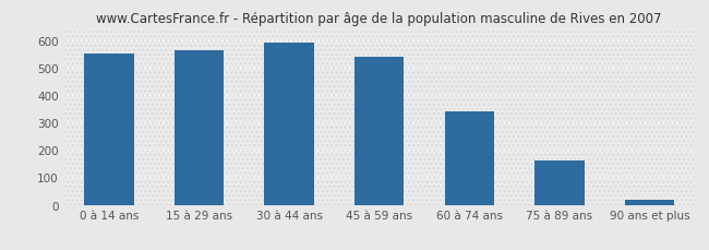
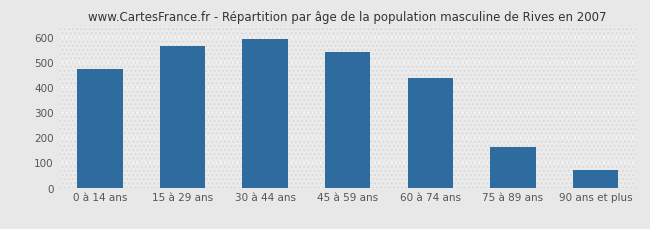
0 à 14 ans: 549 -> 470
60 à 74 ans: 341 -> 435
90 ans et plus: 17 -> 70
